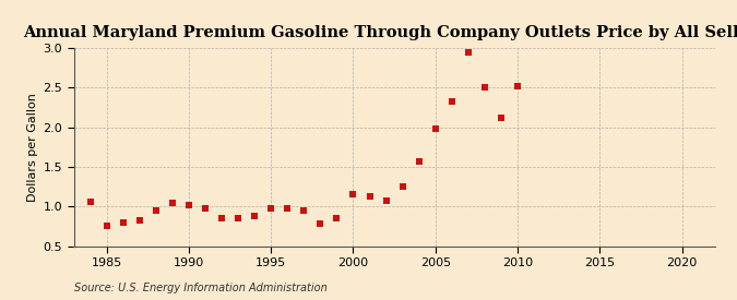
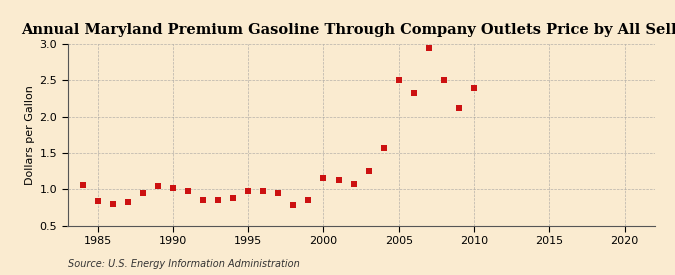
1985: 0.75 -> 0.84
2005: 1.98 -> 2.50
2010: 2.52 -> 2.40
